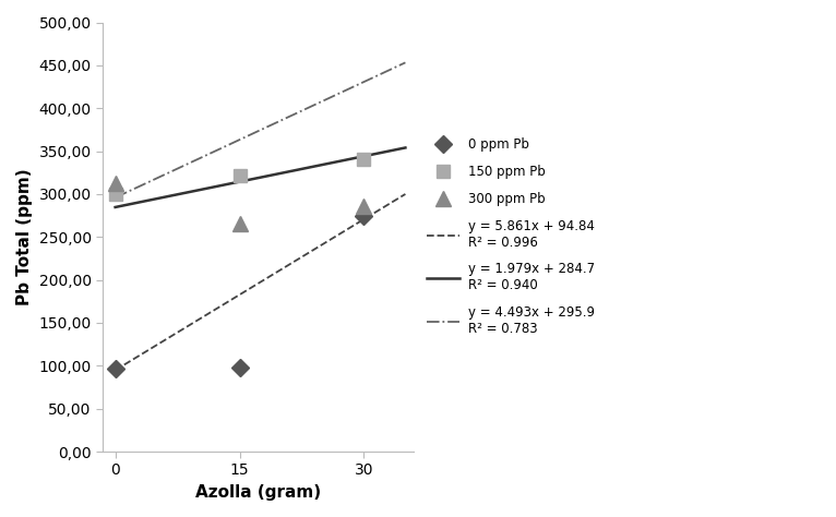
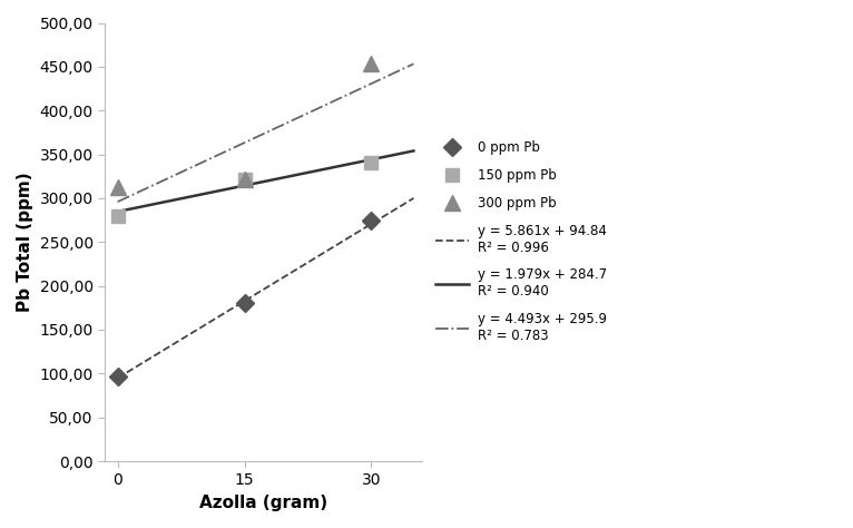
150 ppm Pb/0: 300 -> 280
0 ppm Pb/15: 98 -> 180
300 ppm Pb/15: 266 -> 322
300 ppm Pb/30: 286 -> 453
